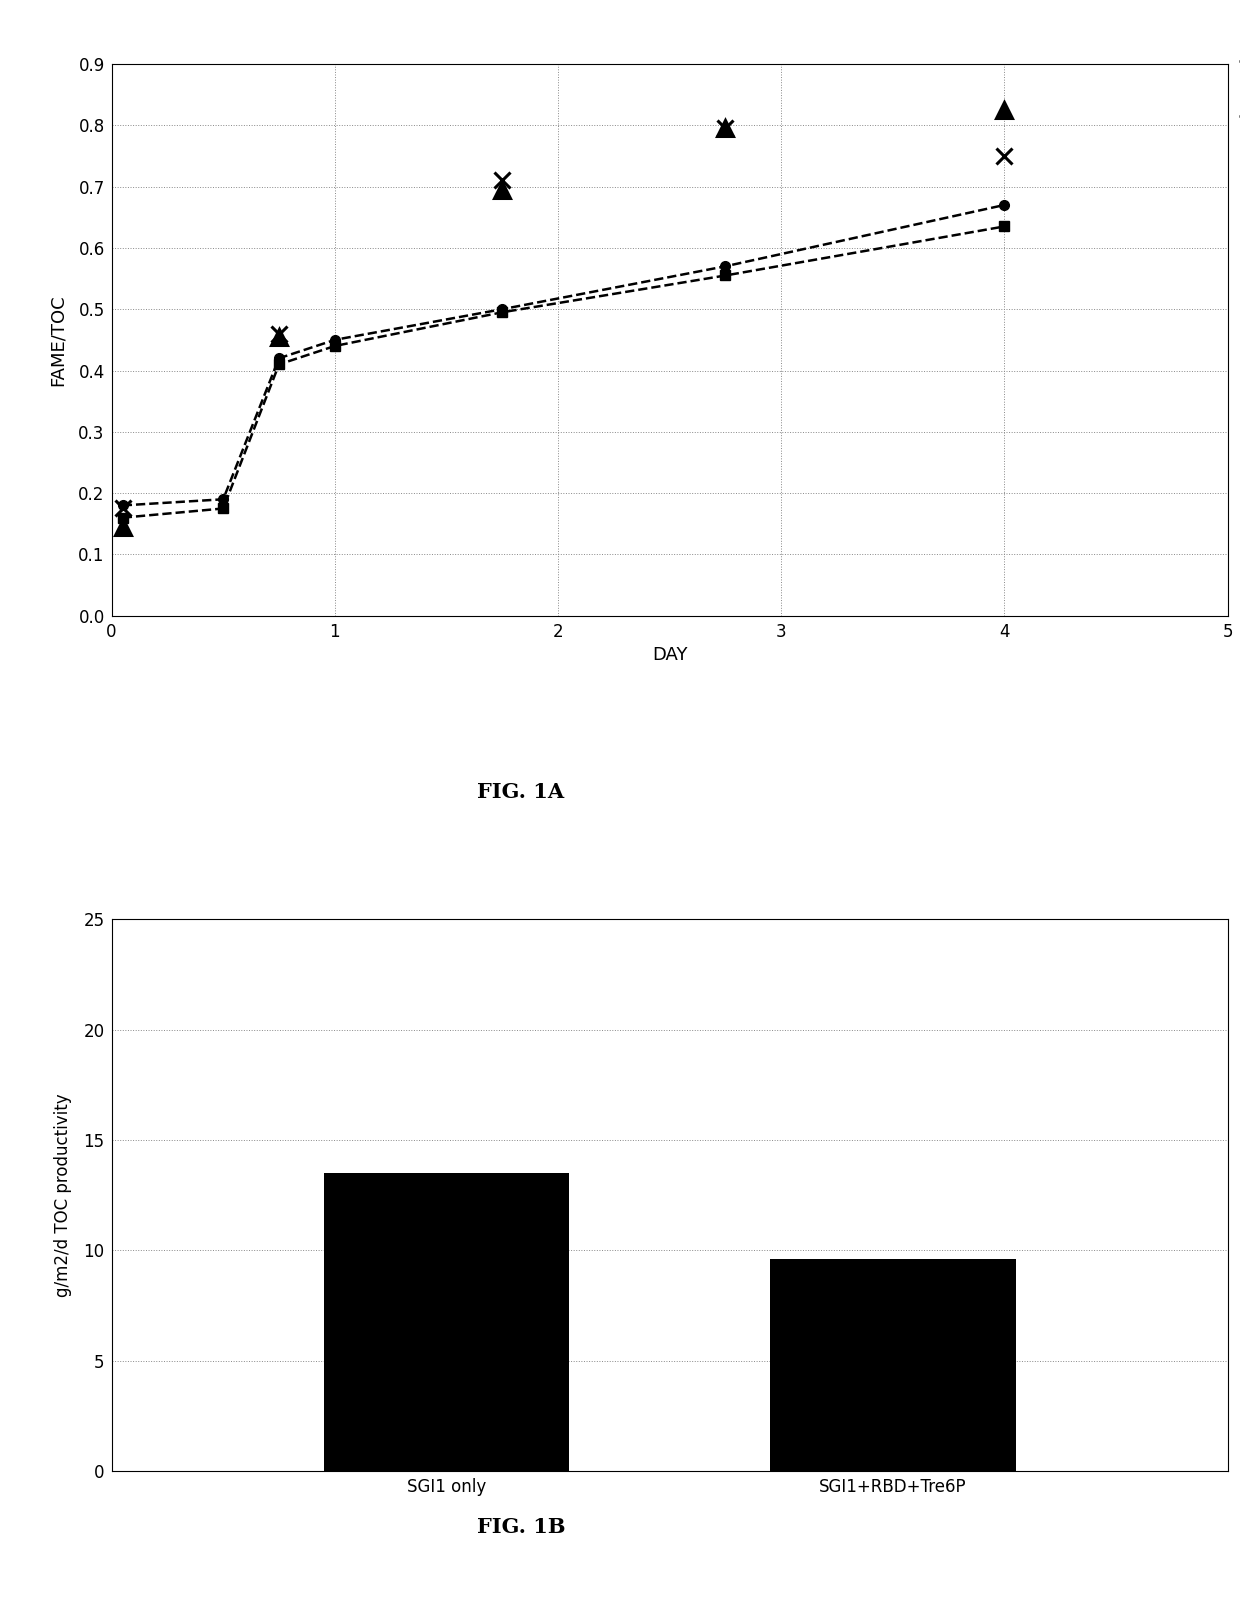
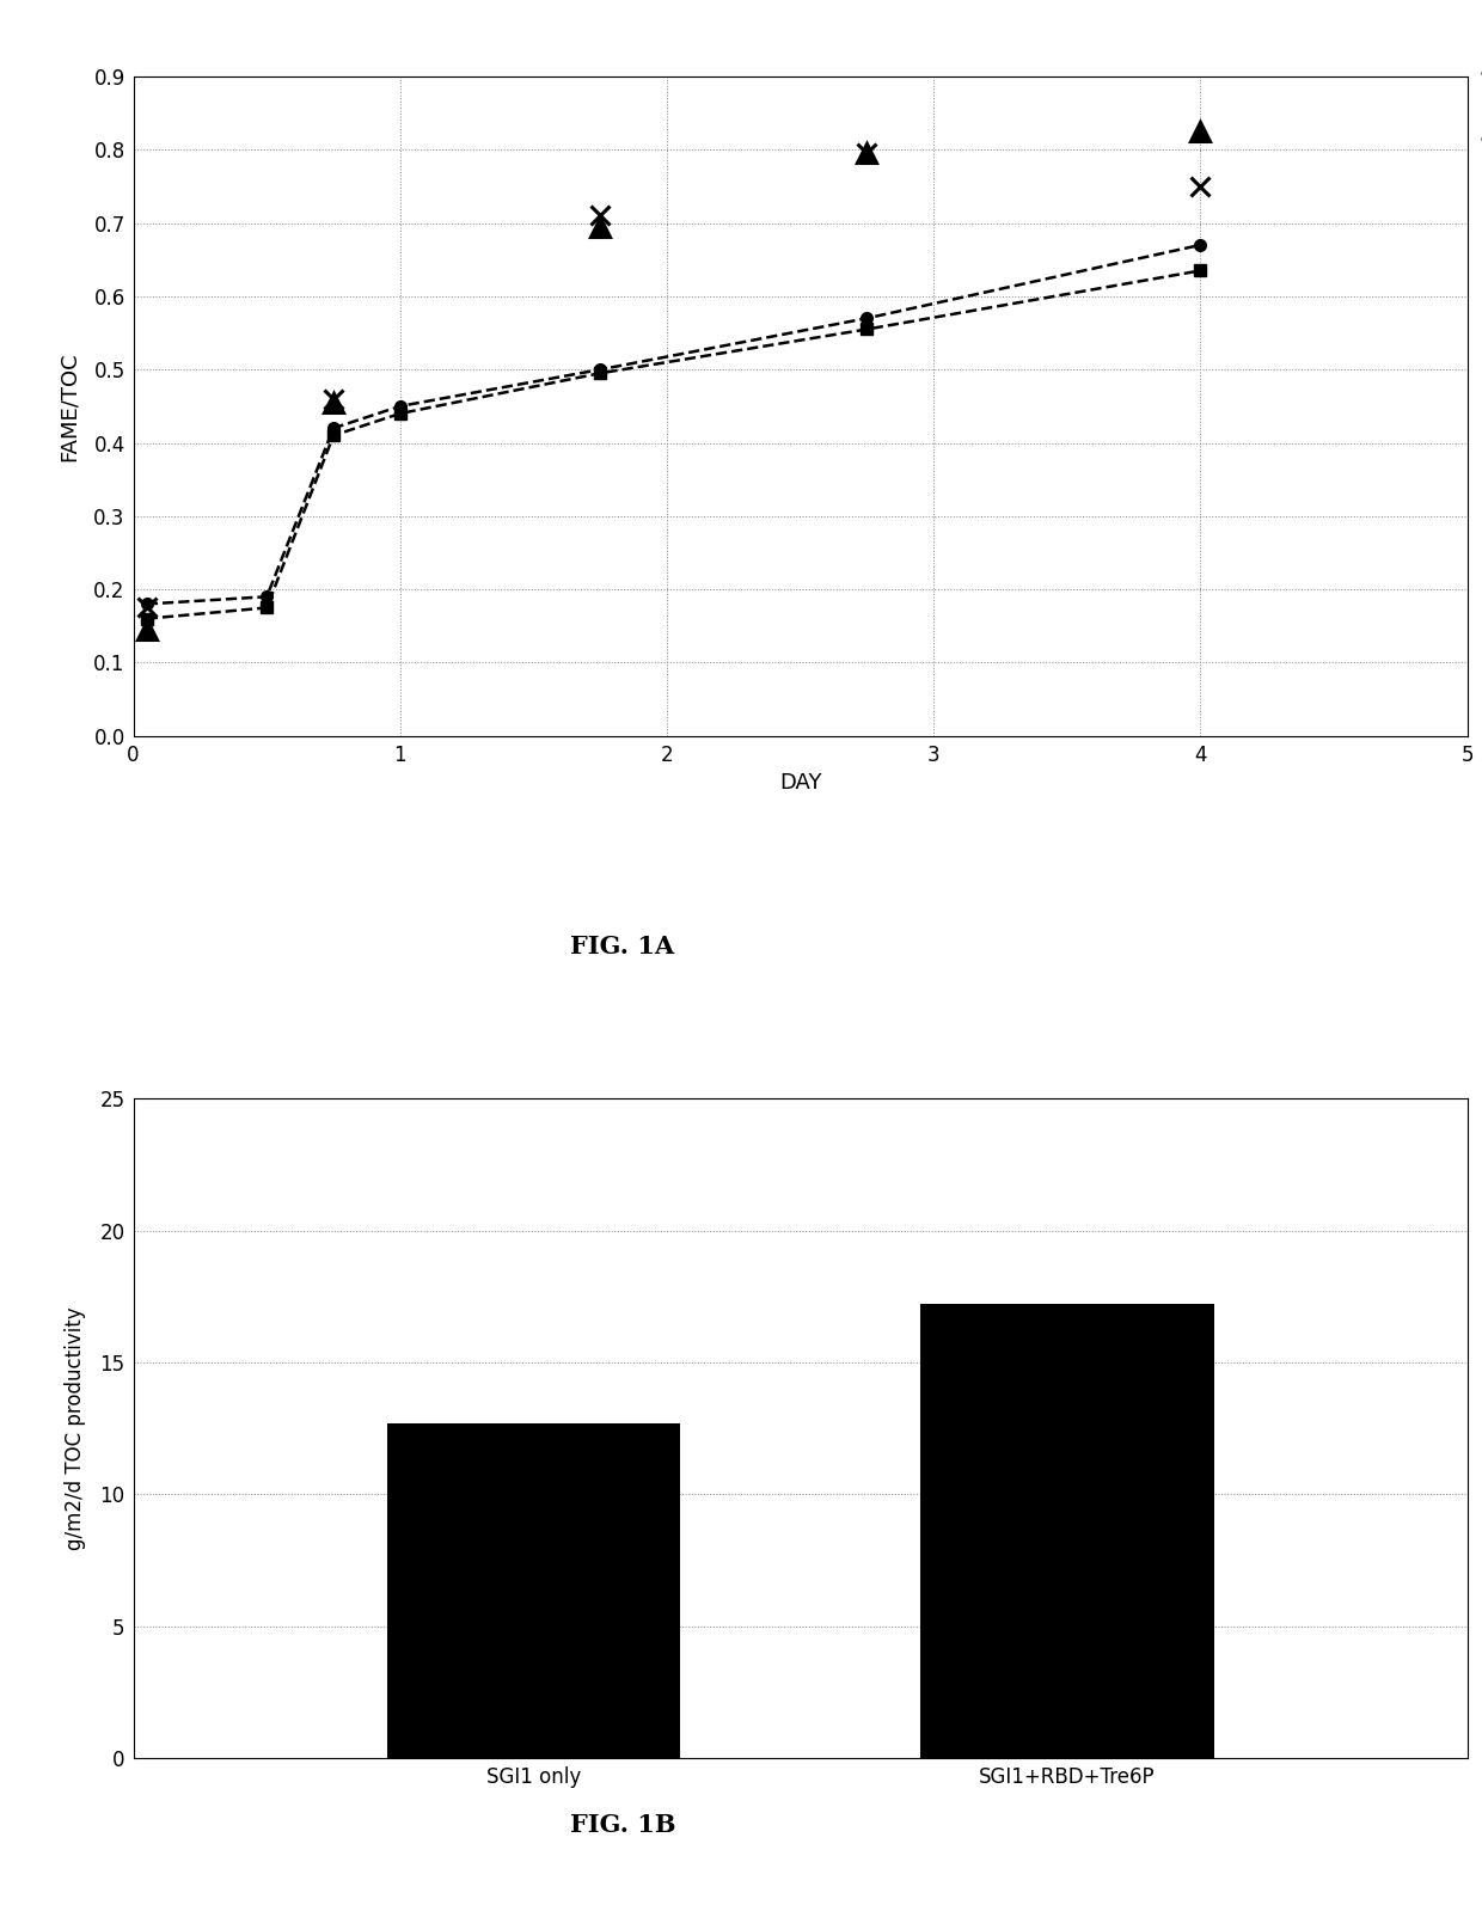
SGI1 only: 13.5 -> 12.7
SGI1+RBD+Tre6P: 9.6 -> 17.2
